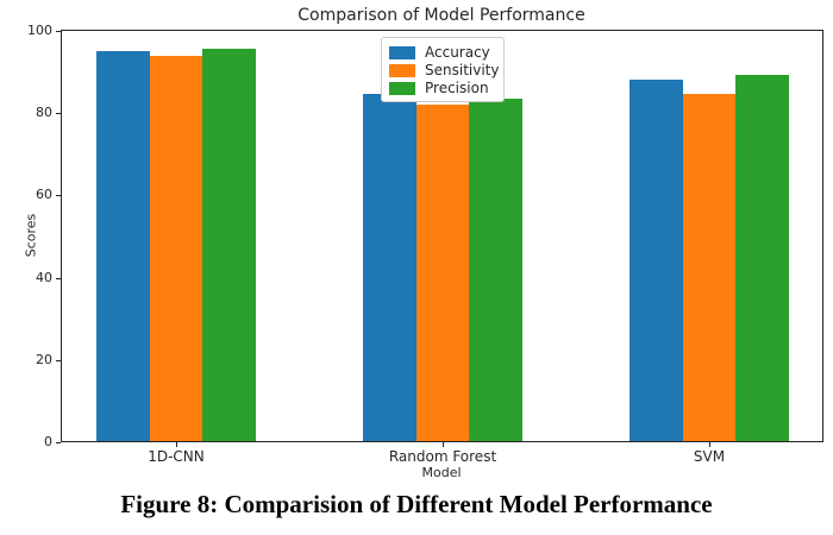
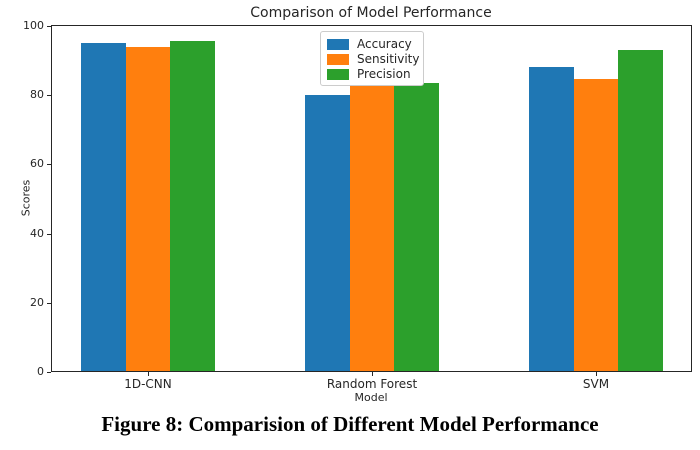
Accuracy/Random Forest: 85 -> 80
Sensitivity/Random Forest: 82 -> 85
Precision/SVM: 89 -> 93
